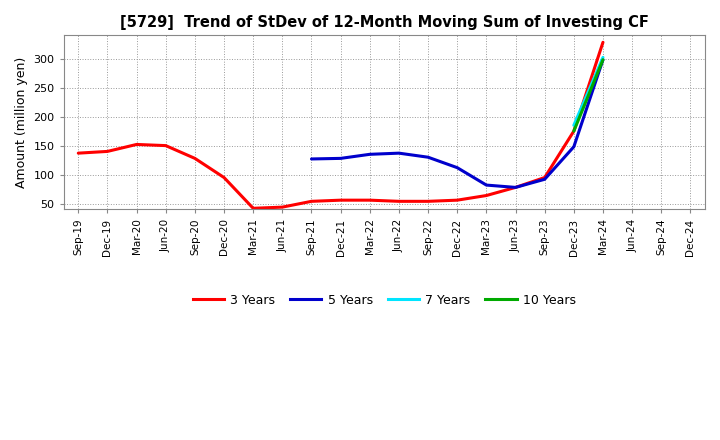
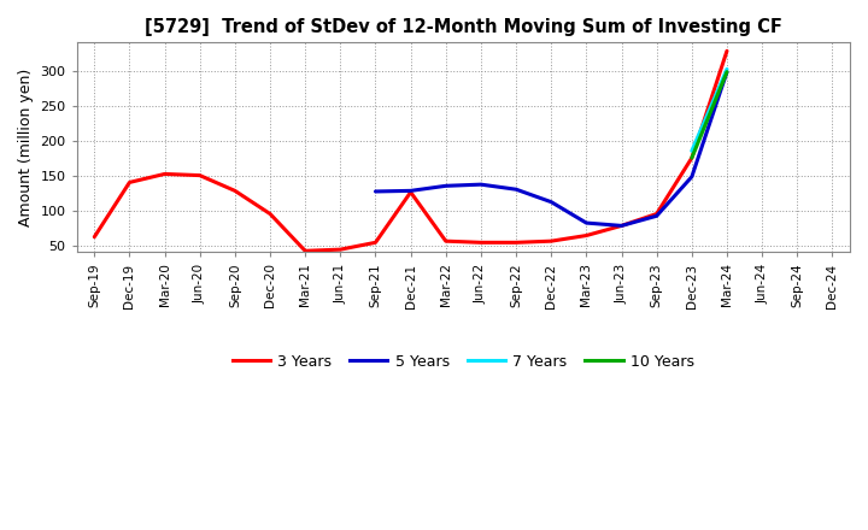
3 Years/Sep-19: 137 -> 62
3 Years/Dec-21: 56 -> 126
